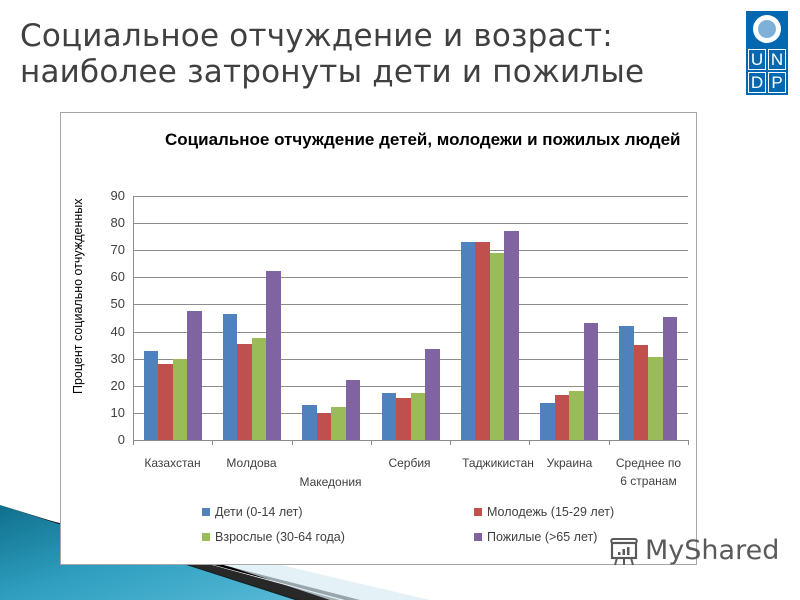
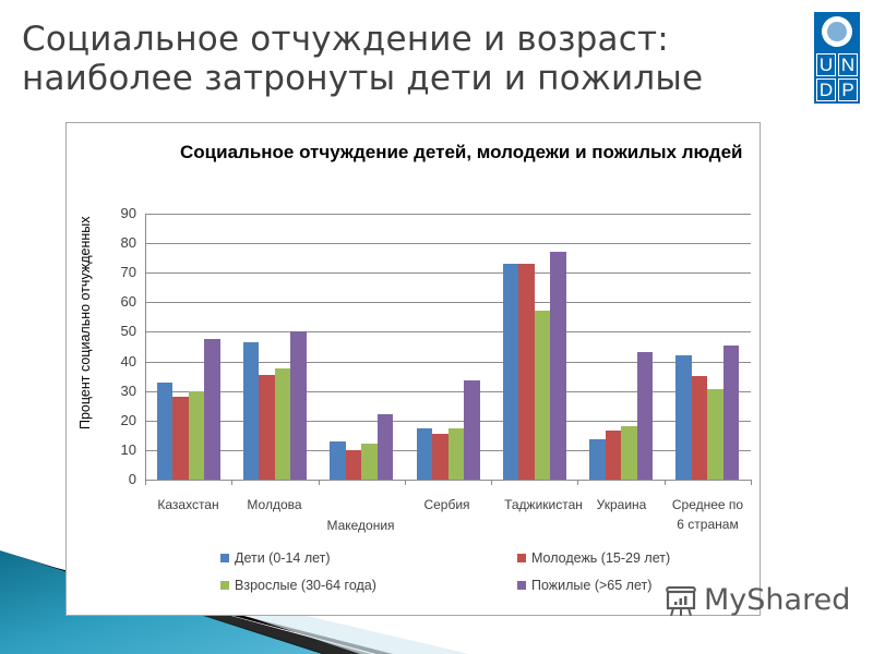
Пожилые (>65 лет)/Молдова: 62 -> 50
Взрослые (30-64 года)/Таджикистан: 69 -> 57
